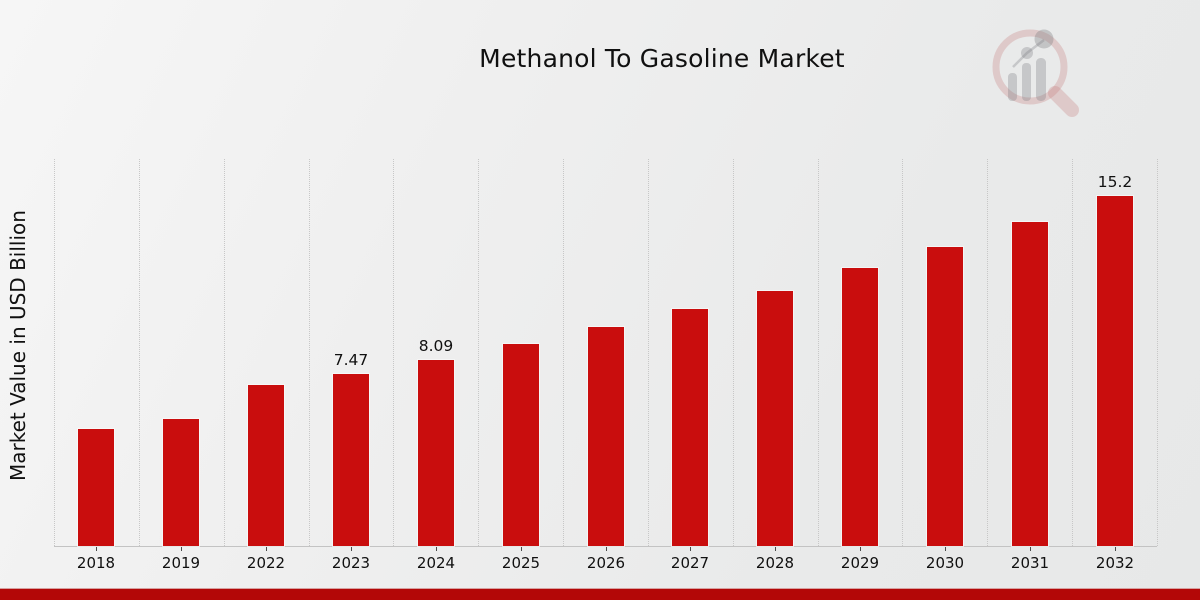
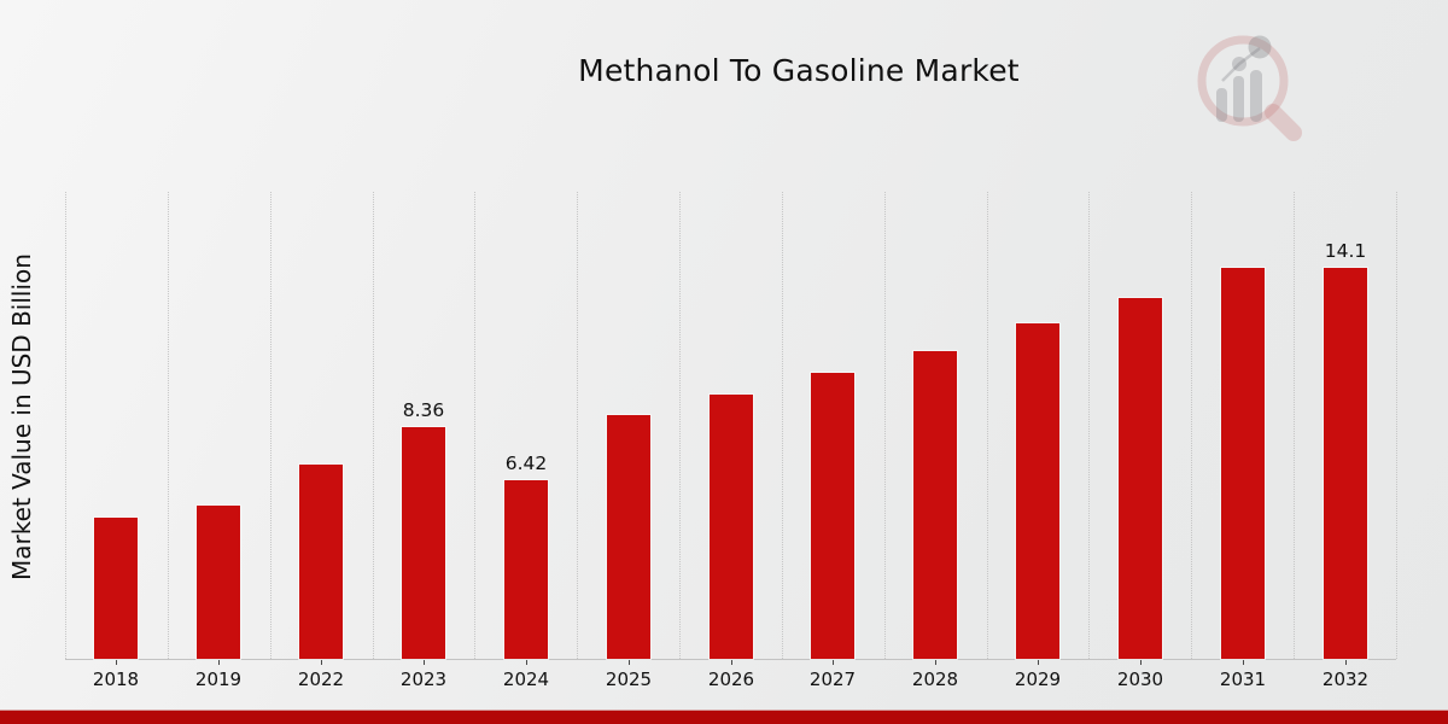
2023: 7.47 -> 8.36
2024: 8.09 -> 6.42
2032: 15.2 -> 14.1
